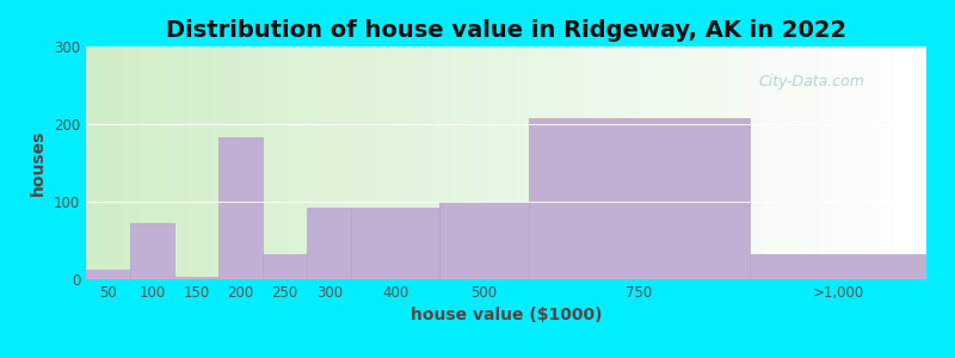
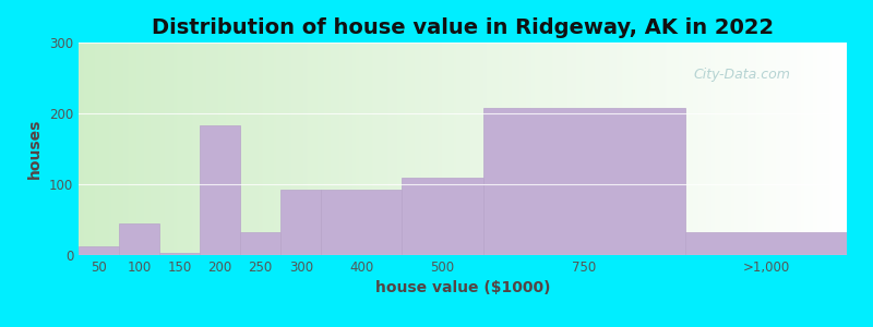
100: 72 -> 45
500: 100 -> 109
